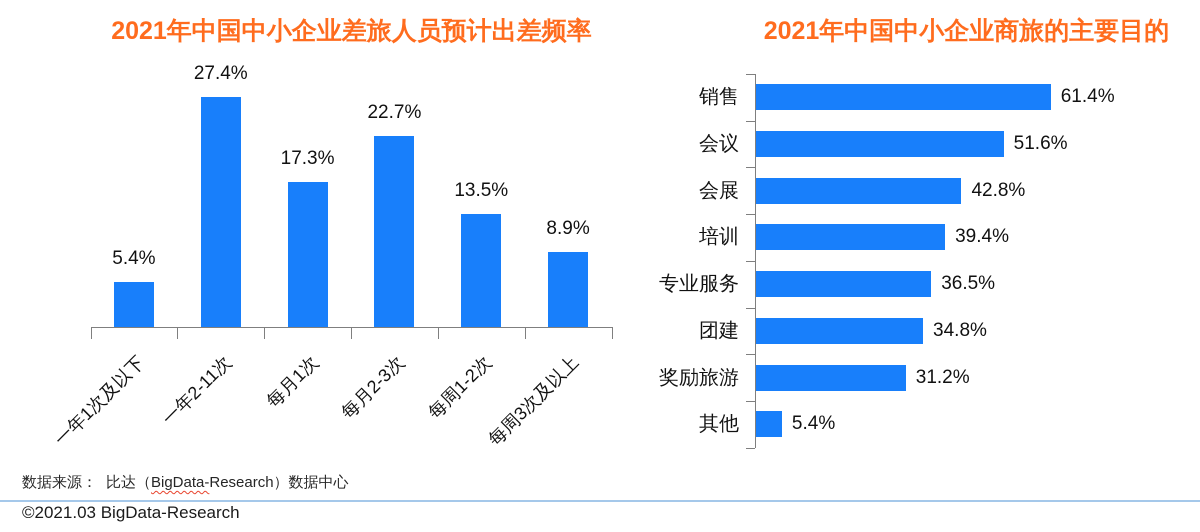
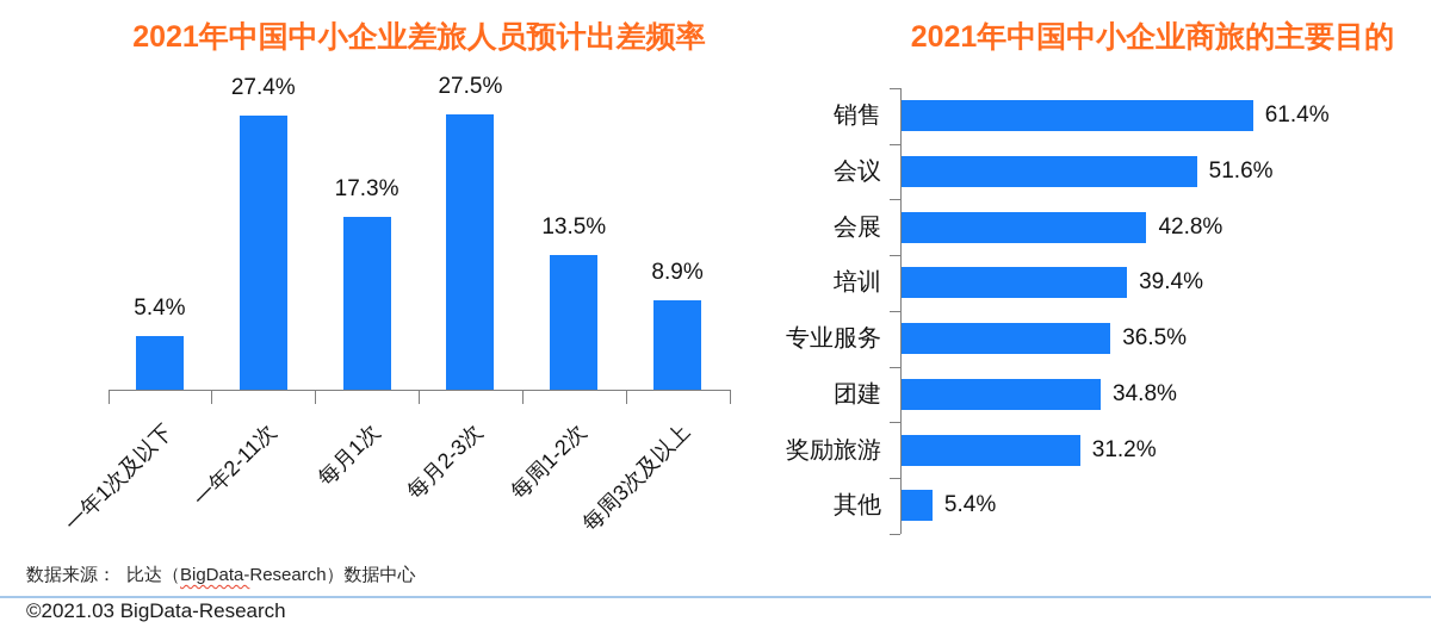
2021年中国中小企业差旅人员预计出差频率/每月2-3次: 22.7% -> 27.5%
